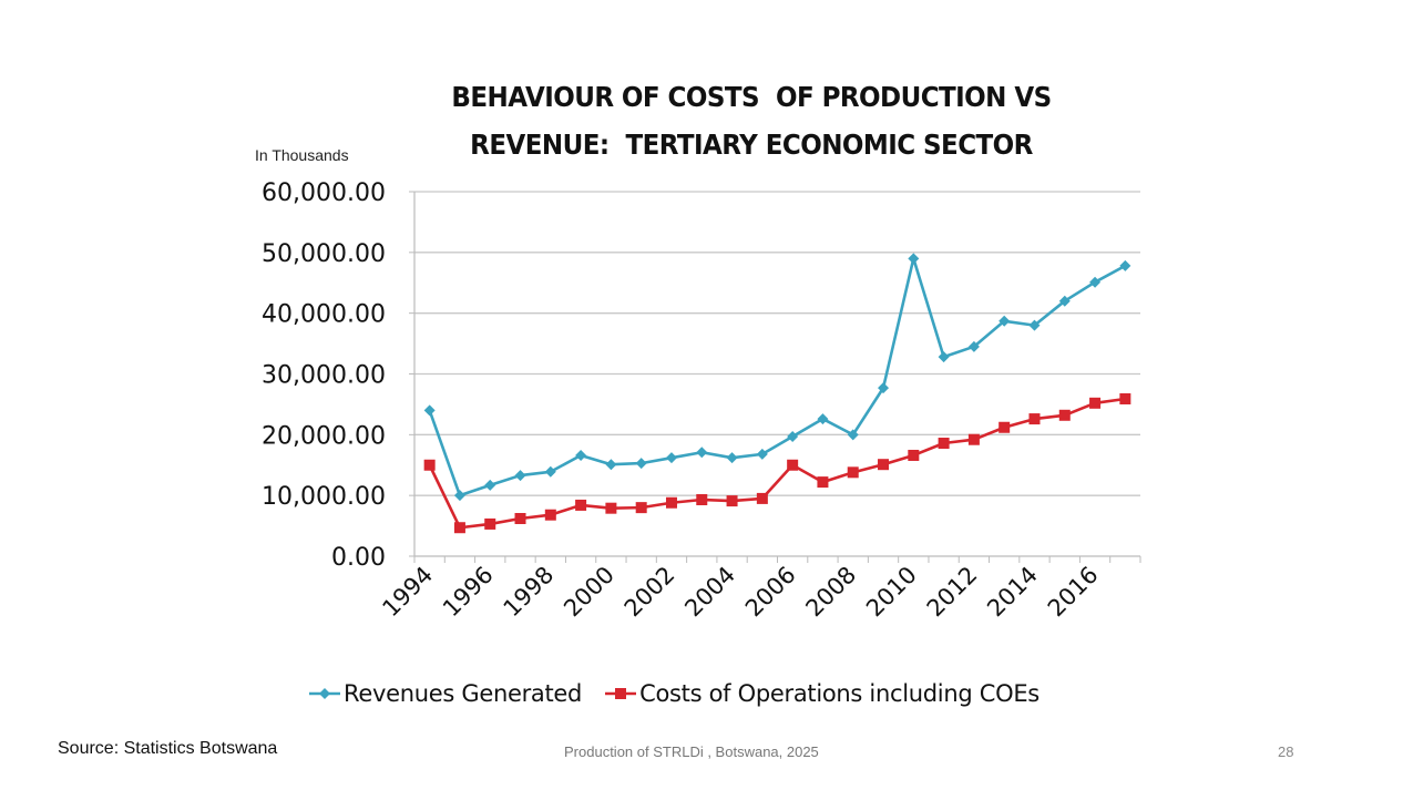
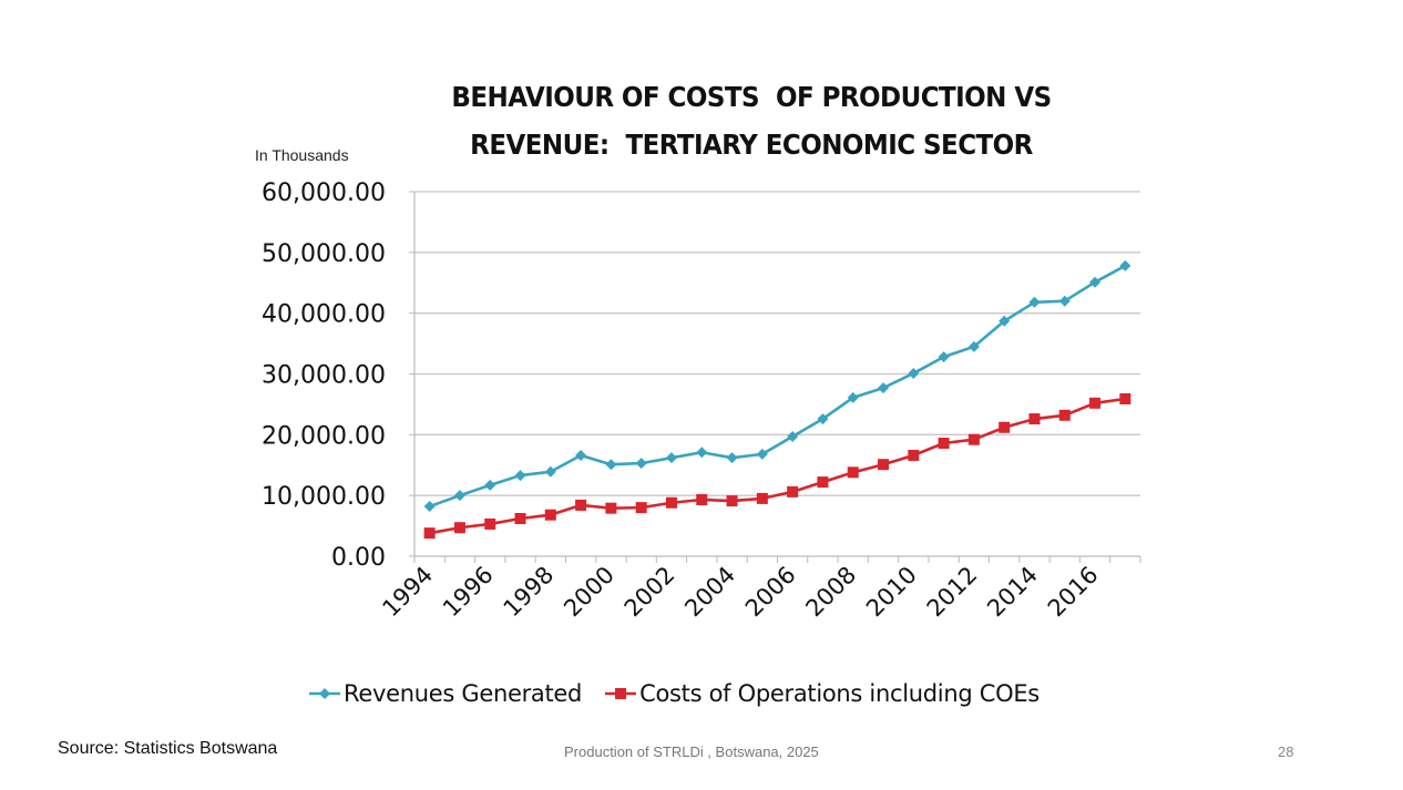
Revenues Generated/1994: 24000 -> 8000
Costs of Operations including COEs/1994: 15000 -> 4000
Costs of Operations including COEs/2006: 15000 -> 11000
Revenues Generated/2008: 20000 -> 26000
Revenues Generated/2010: 49000 -> 30000
Revenues Generated/2014: 38000 -> 42000
